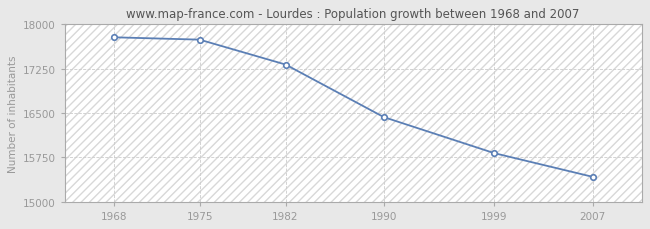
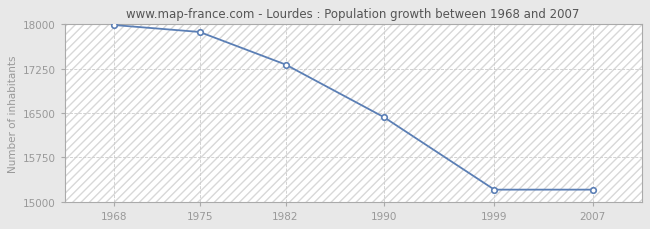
1968: 17780 -> 17990
1975: 17740 -> 17870
1999: 15820 -> 15200
2007: 15420 -> 15200
